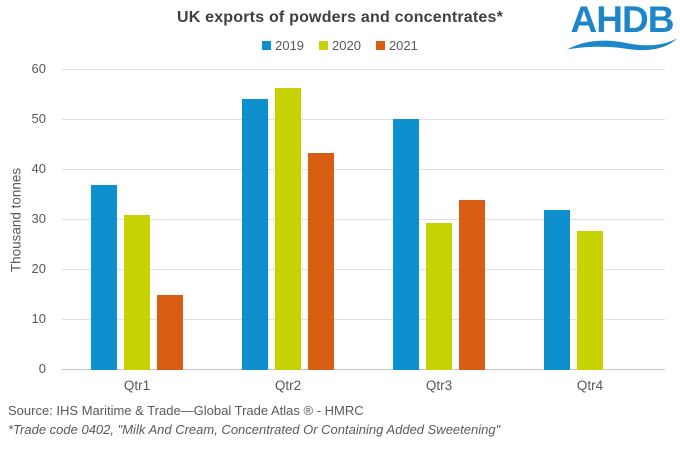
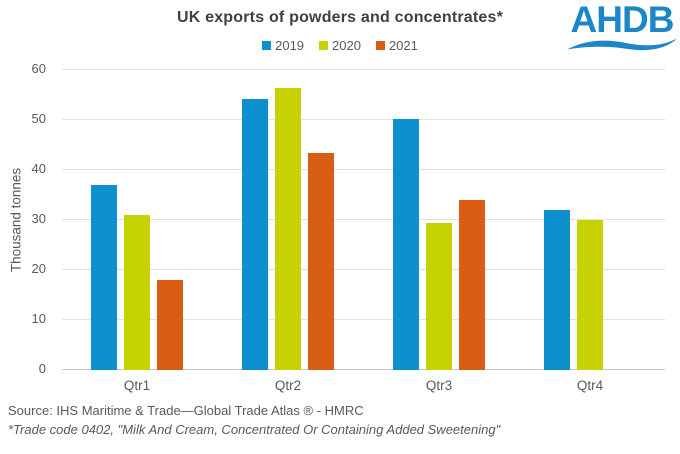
2021/Qtr1: 15 -> 18
2020/Qtr4: 28 -> 30
